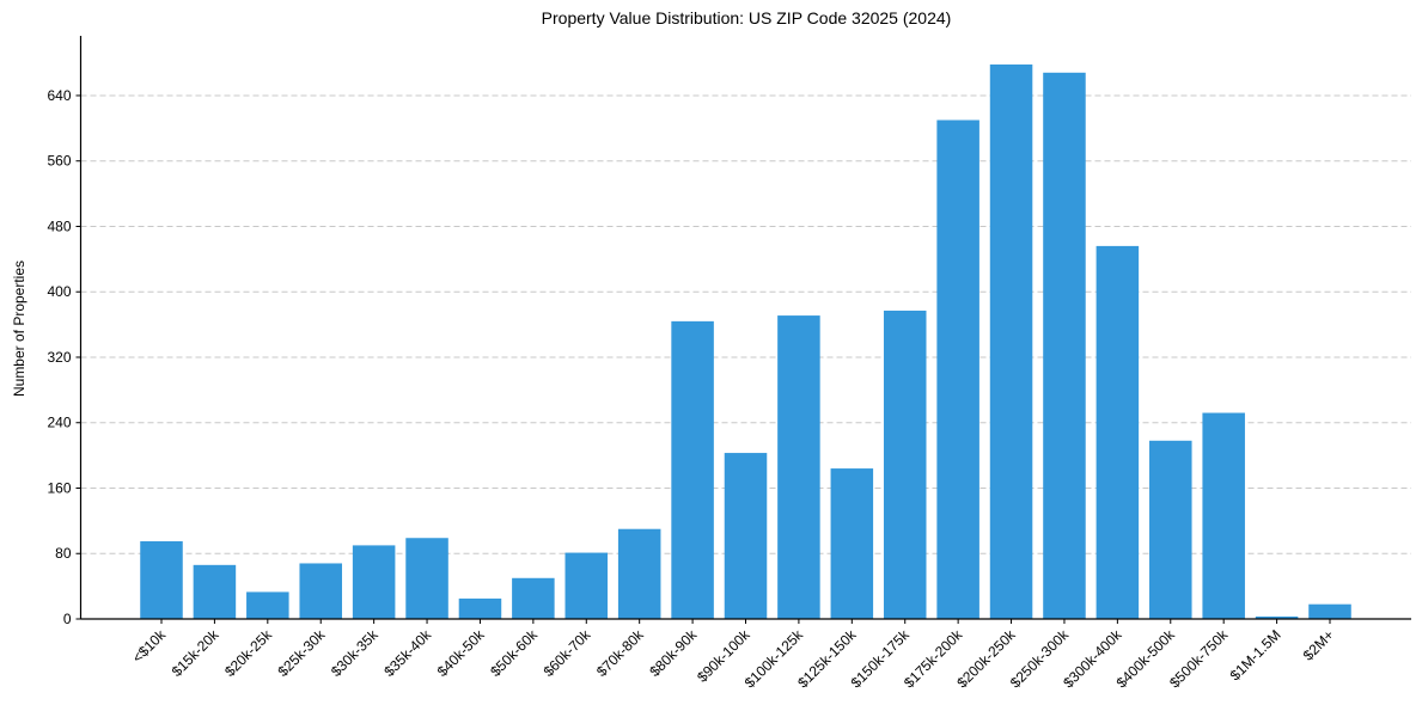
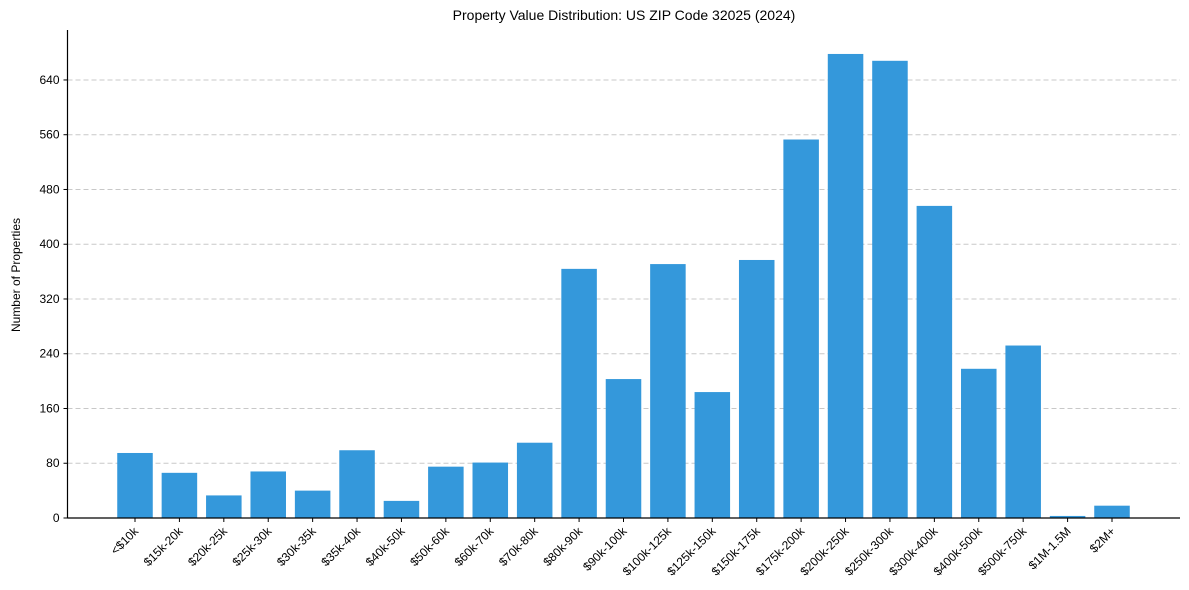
$30k-35k: 90 -> 40
$50k-60k: 50 -> 80
$175k-200k: 610 -> 550
